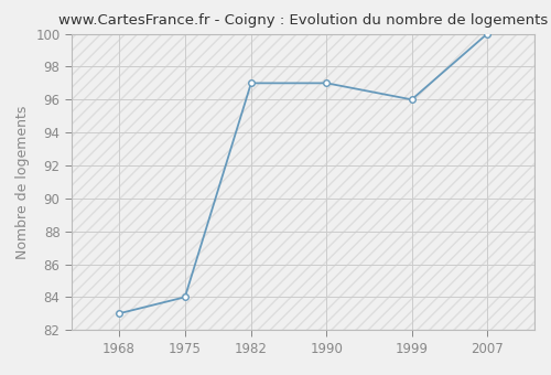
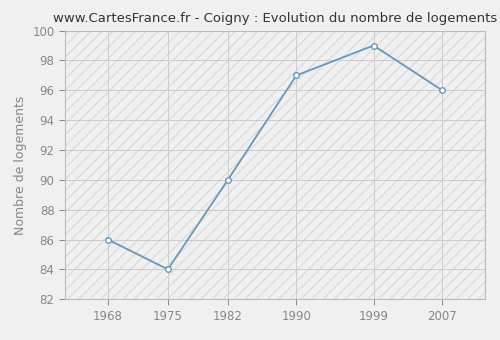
1968: 83 -> 86
1982: 97 -> 90
1999: 96 -> 99
2007: 100 -> 96
